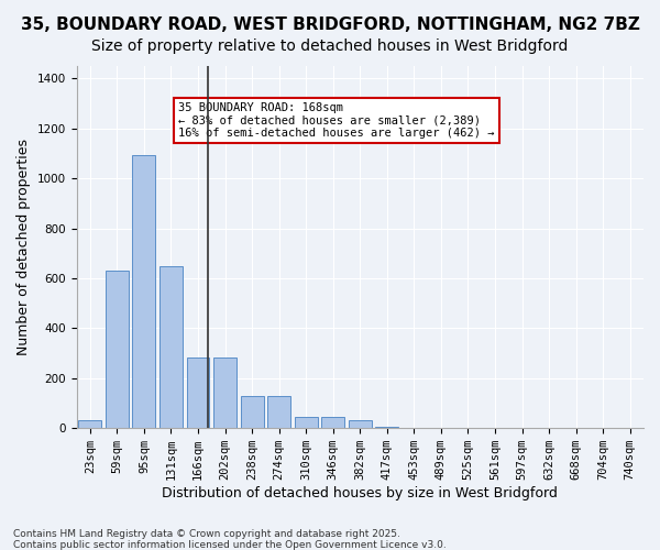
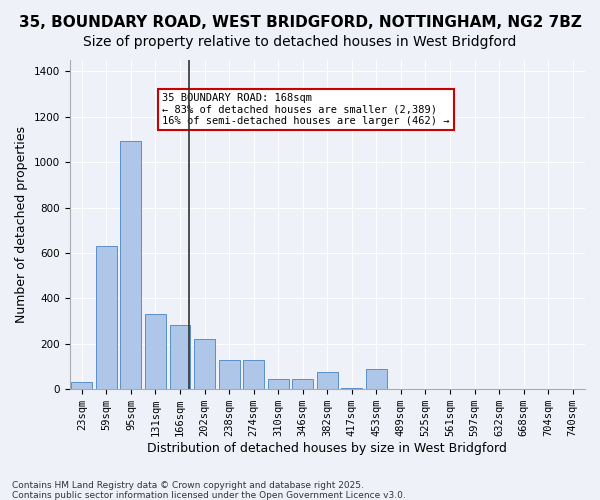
131sqm: 650 -> 330
202sqm: 285 -> 220
382sqm: 30 -> 75
453sqm: 2 -> 90
